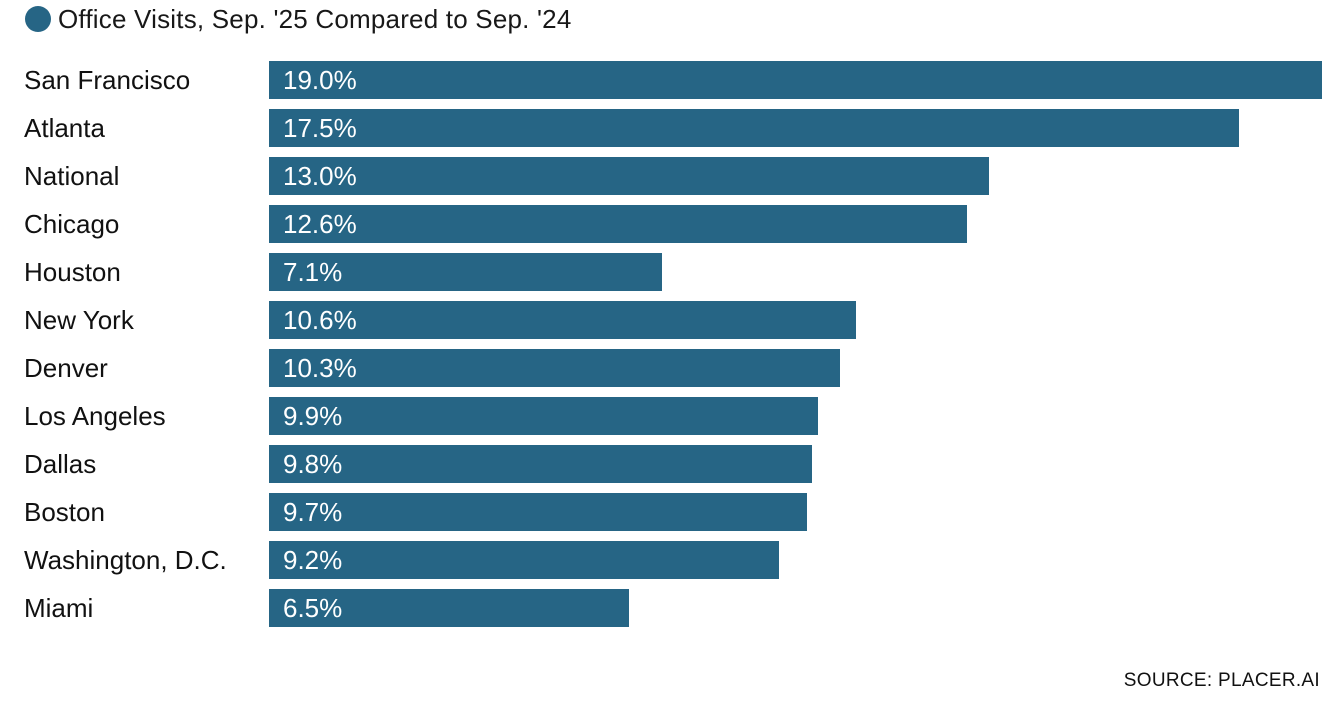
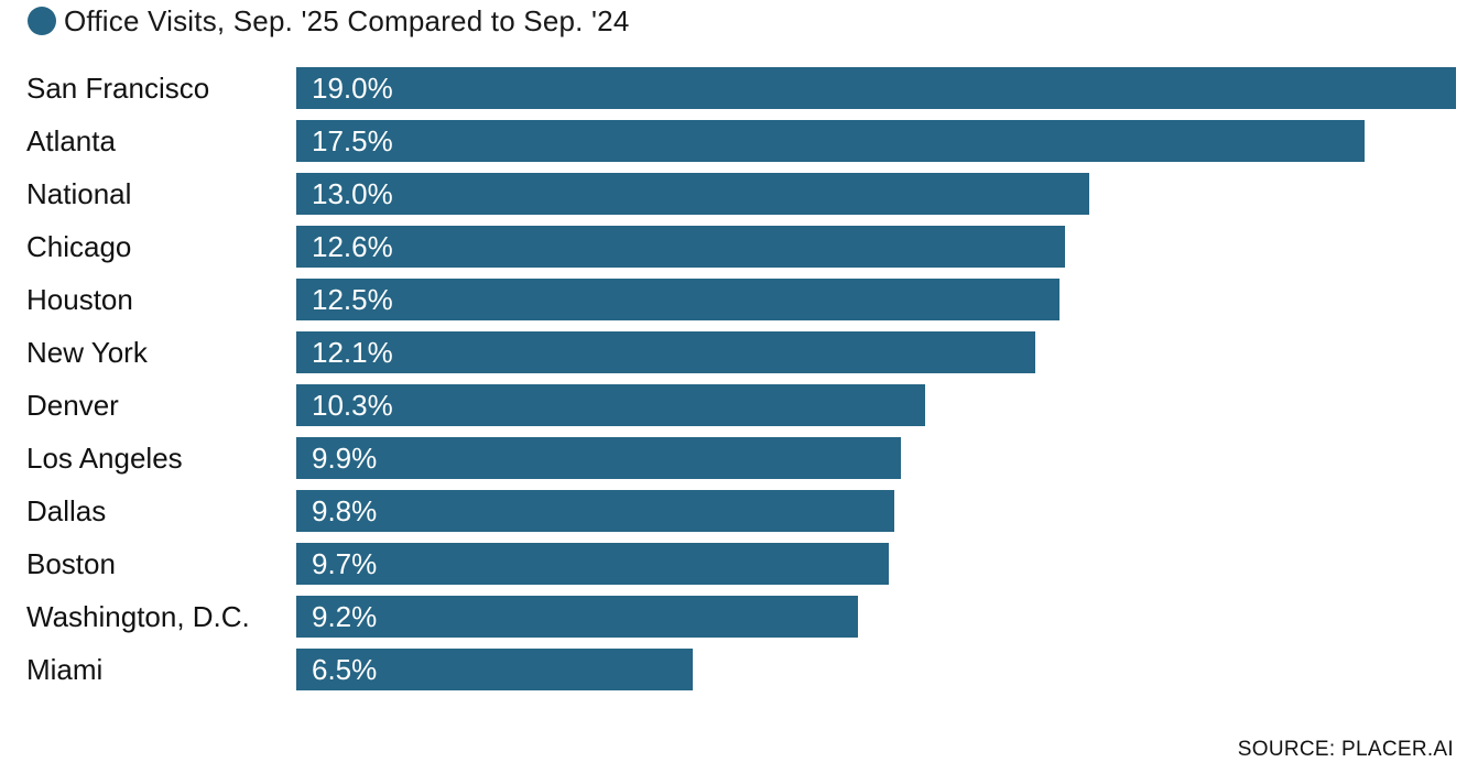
Houston: 7.1% -> 12.5%
New York: 10.6% -> 12.1%
